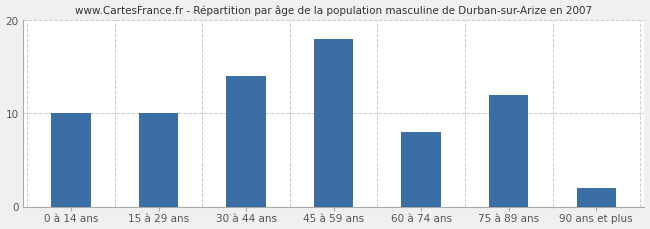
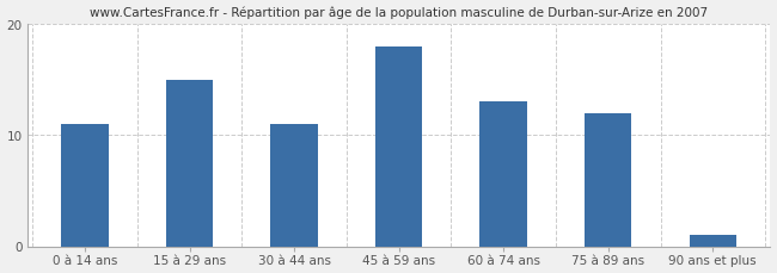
0 à 14 ans: 10 -> 11
15 à 29 ans: 10 -> 15
30 à 44 ans: 14 -> 11
60 à 74 ans: 8 -> 13
90 ans et plus: 2 -> 1
